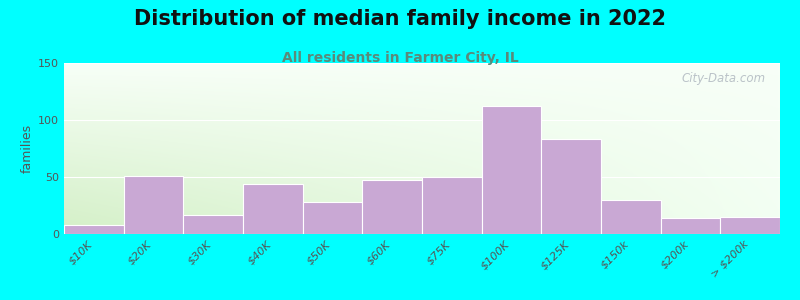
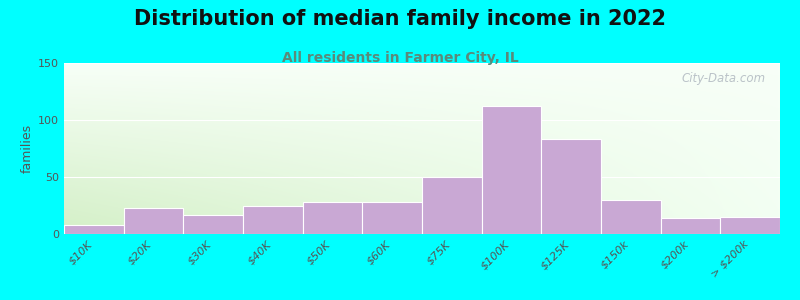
$20K: 51 -> 23
$40K: 44 -> 25
$60K: 47 -> 28
